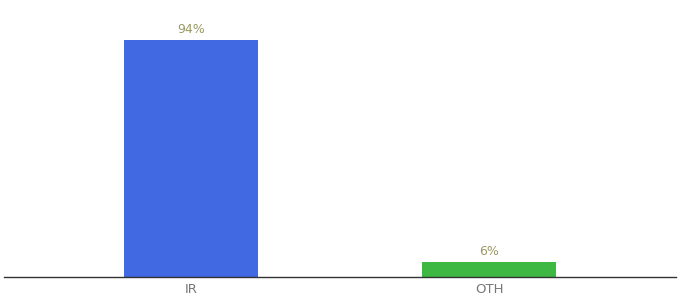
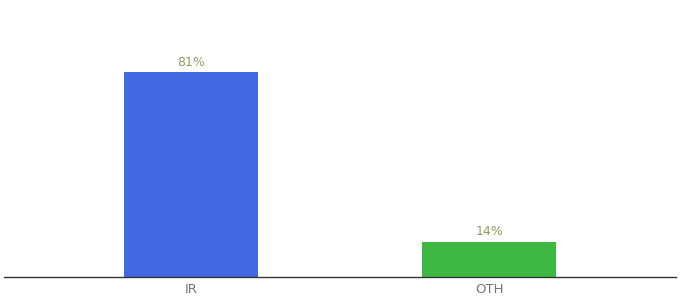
IR: 94% -> 81%
OTH: 6% -> 14%
